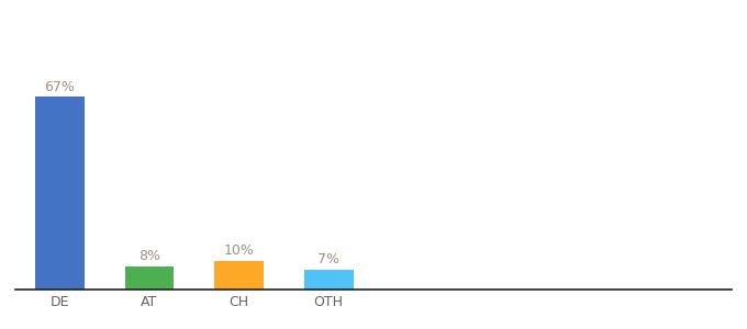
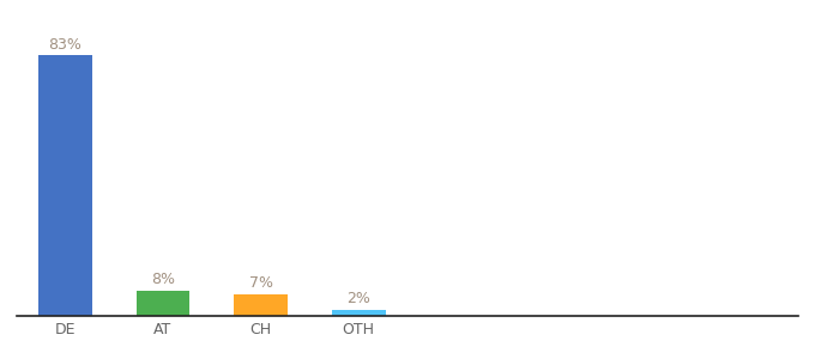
DE: 67% -> 83%
CH: 10% -> 7%
OTH: 7% -> 2%
